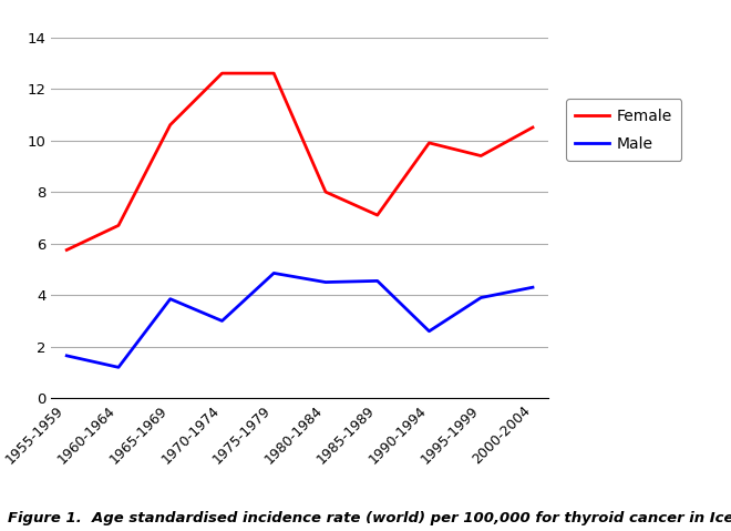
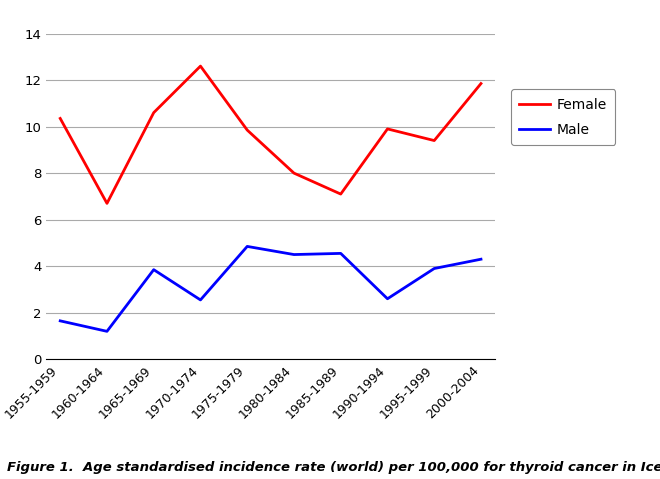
Female/1955-1959: 5.75 -> 10.35
Male/1970-1974: 3.00 -> 2.55
Female/1975-1979: 12.60 -> 9.85
Female/2000-2004: 10.50 -> 11.85
